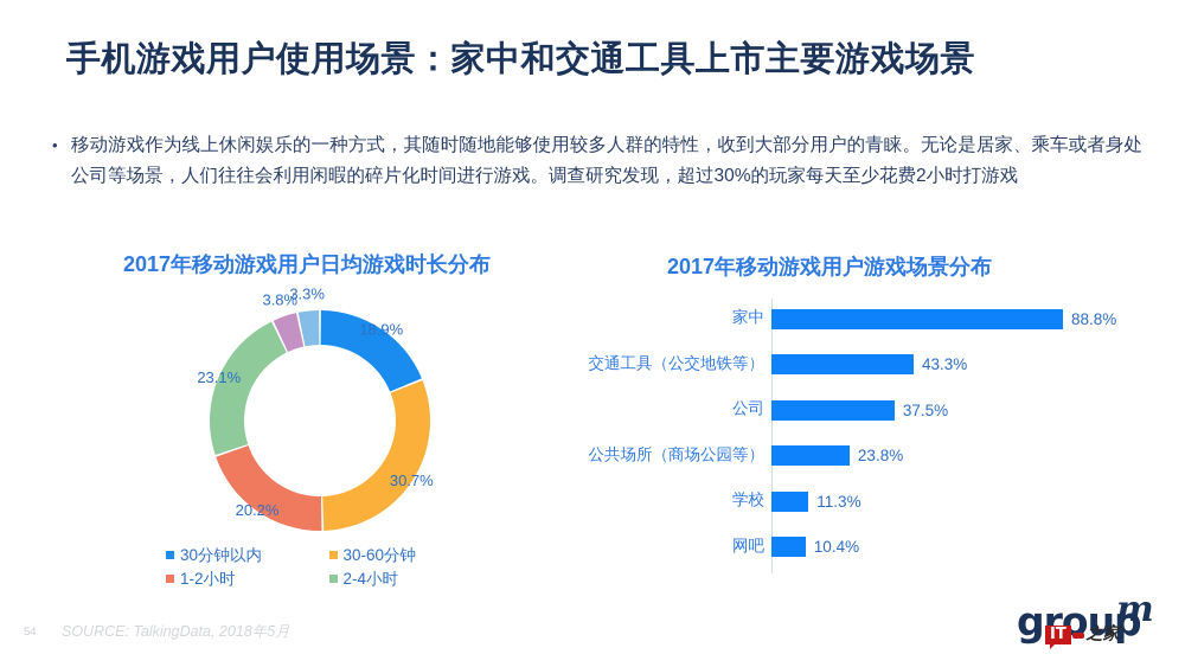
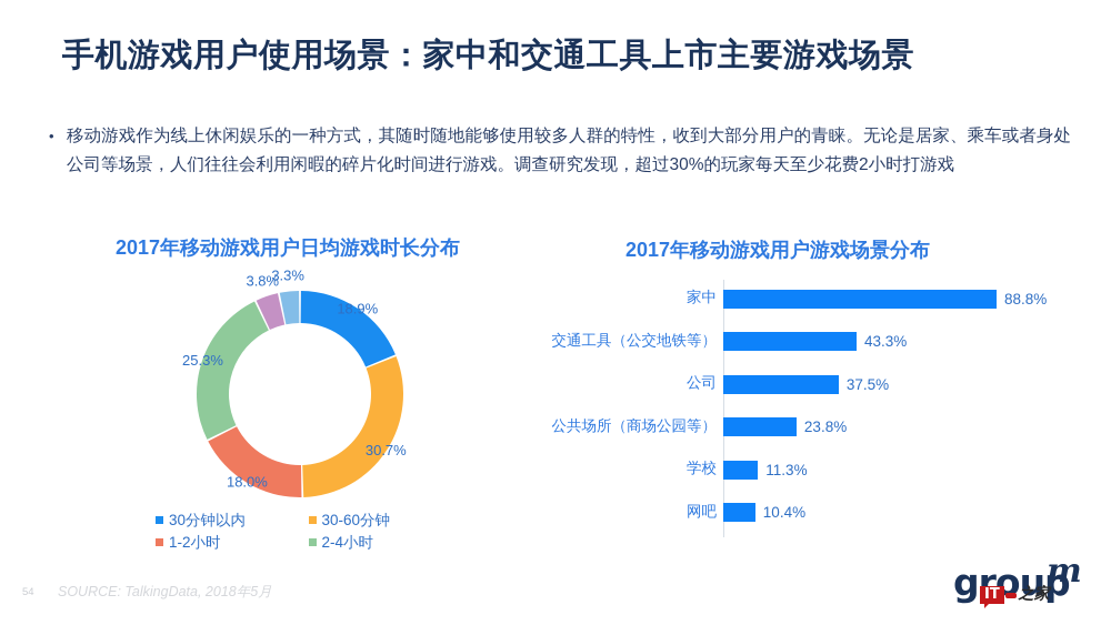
2017年移动游戏用户日均游戏时长分布/1-2小时: 20.2% -> 18.0%
2017年移动游戏用户日均游戏时长分布/2-4小时: 23.1% -> 25.3%
